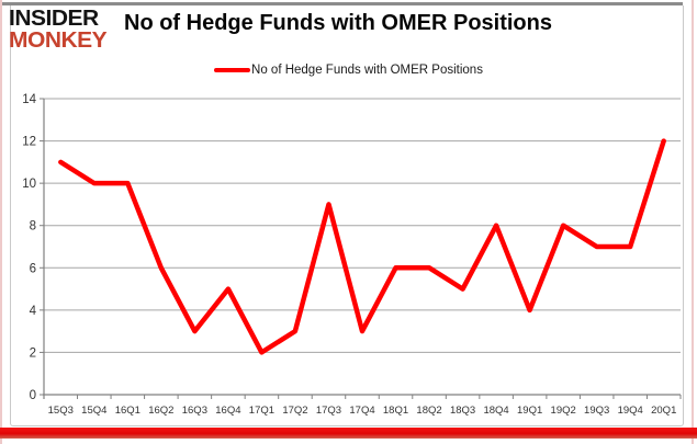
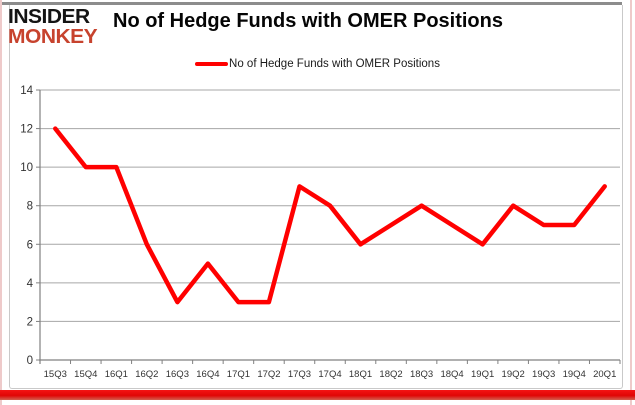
15Q3: 11 -> 12
17Q1: 2 -> 3
17Q4: 3 -> 8
18Q2: 6 -> 7
18Q3: 5 -> 8
18Q4: 8 -> 7
19Q1: 4 -> 6
20Q1: 12 -> 9
